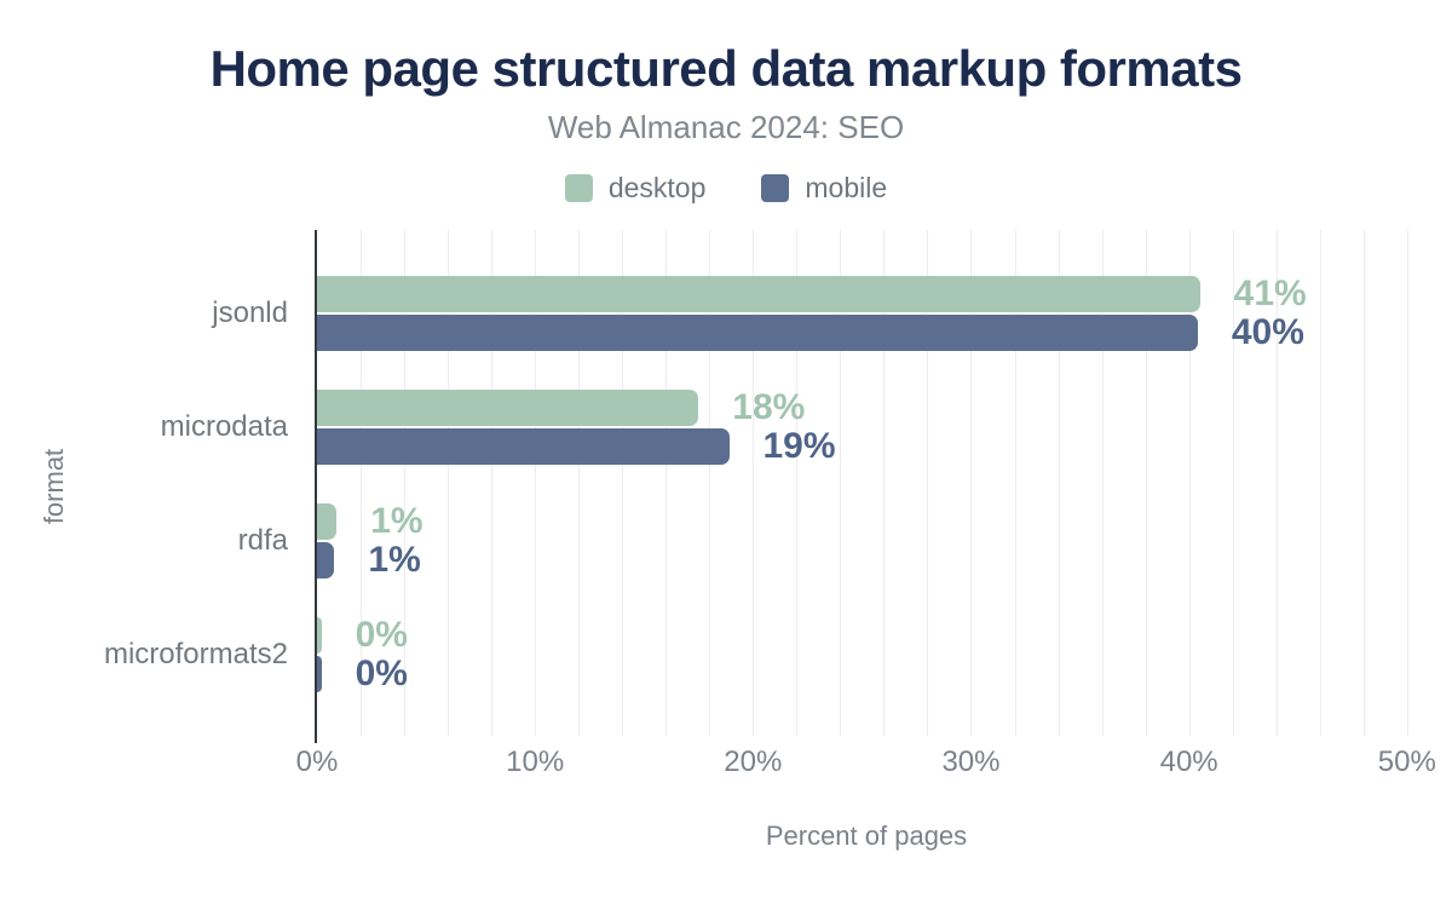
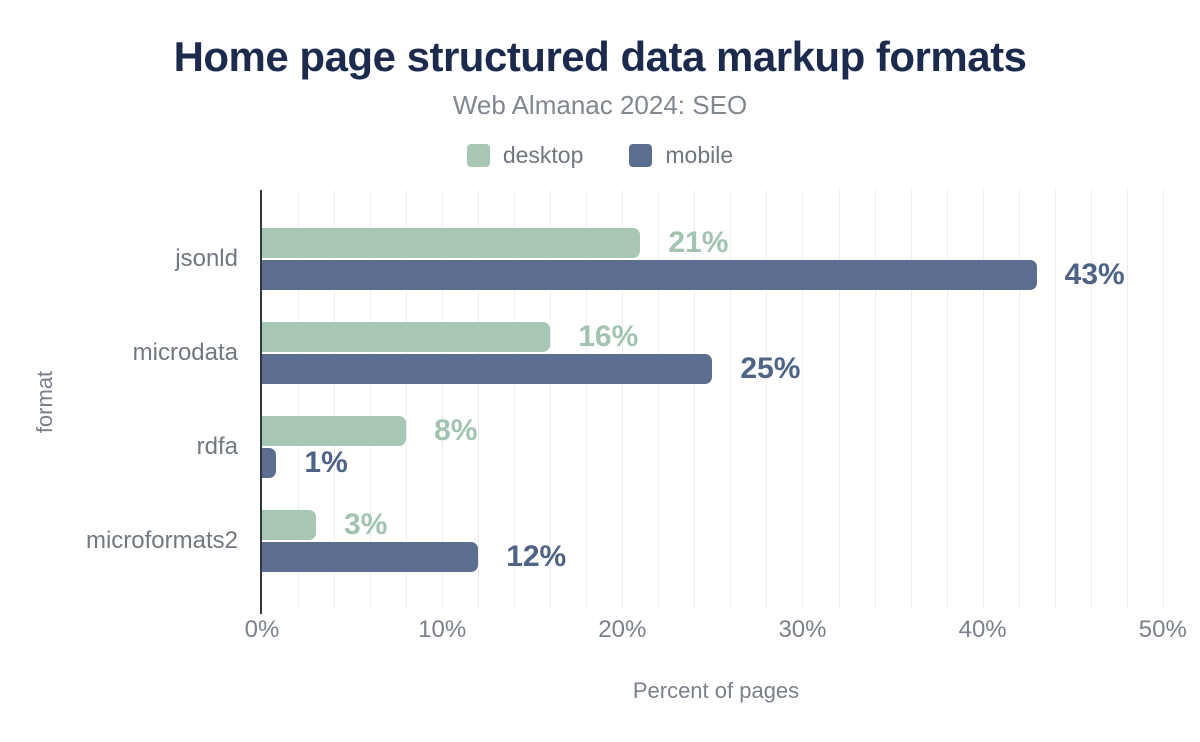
desktop/jsonld: 41% -> 21%
mobile/jsonld: 40% -> 43%
desktop/microdata: 18% -> 16%
mobile/microdata: 19% -> 25%
desktop/rdfa: 1% -> 8%
desktop/microformats2: 0% -> 3%
mobile/microformats2: 0% -> 12%
